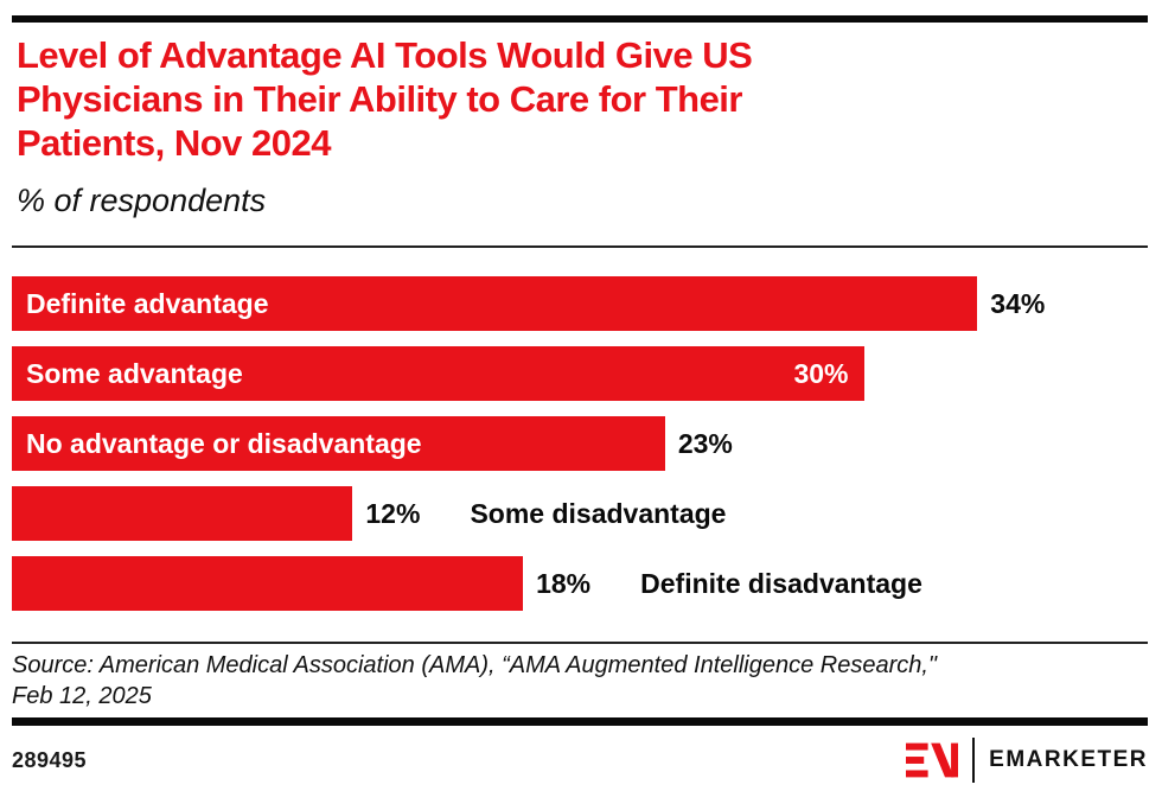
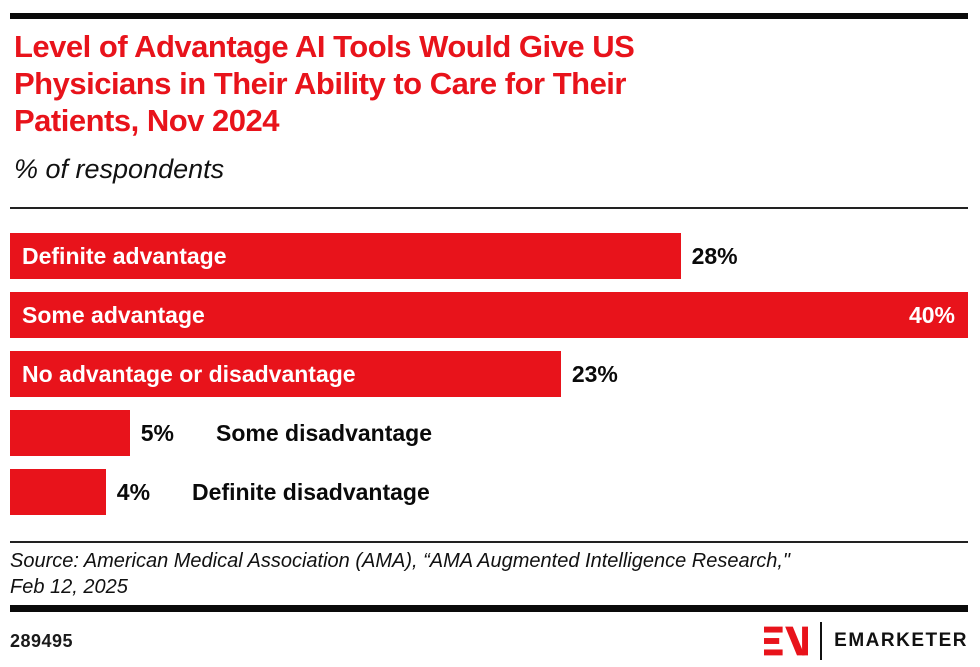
Definite advantage: 34% -> 28%
Some advantage: 30% -> 40%
Some disadvantage: 12% -> 5%
Definite disadvantage: 18% -> 4%
